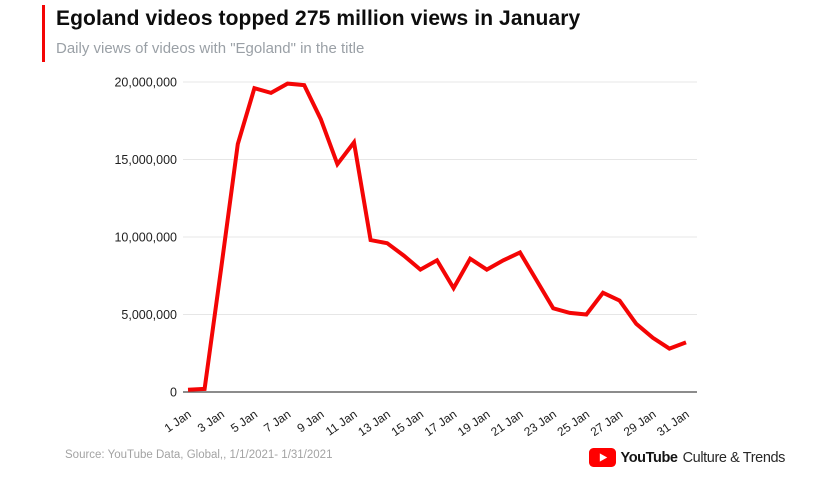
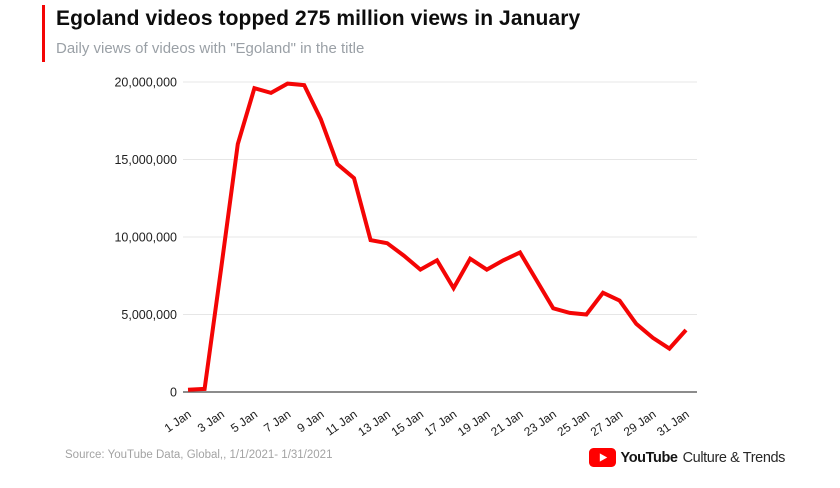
11 Jan: 16100000 -> 13800000
31 Jan: 3200000 -> 4000000
